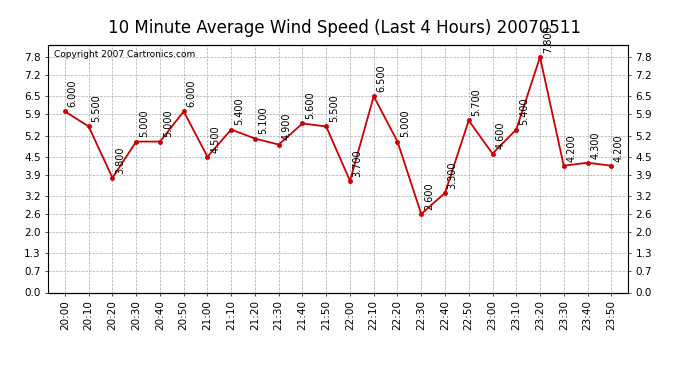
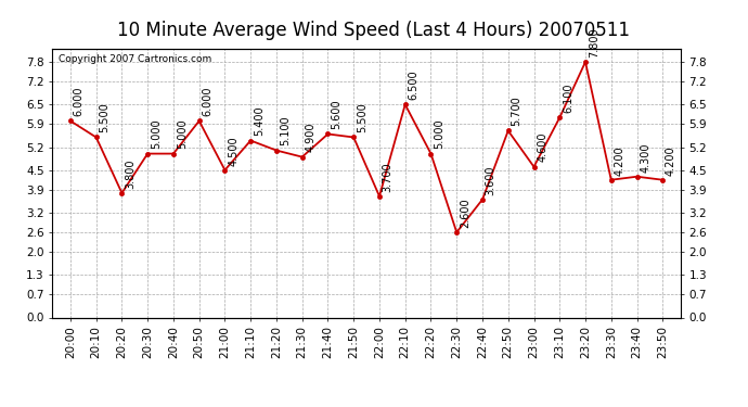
22:40: 3.300 -> 3.600
23:10: 5.400 -> 6.100
